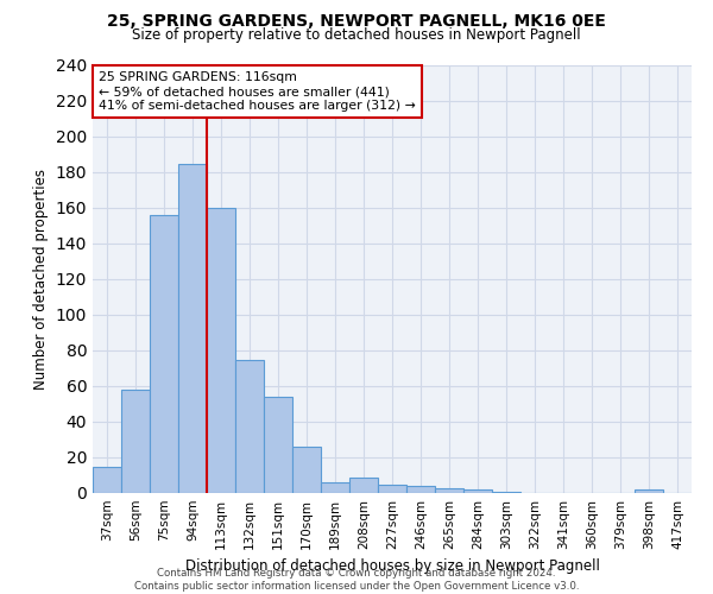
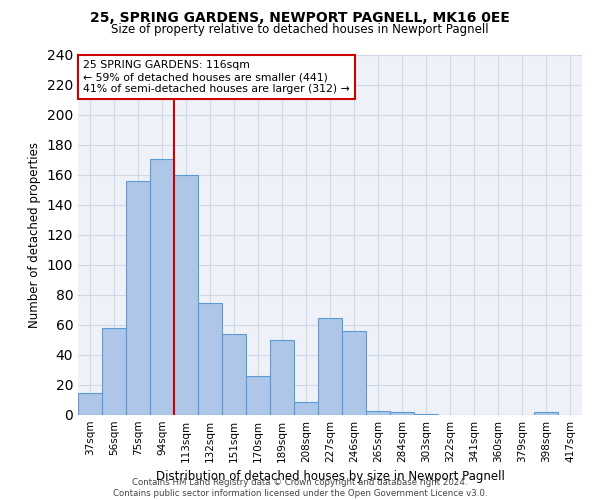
94sqm: 185 -> 171
189sqm: 6 -> 50
227sqm: 5 -> 65
246sqm: 4 -> 56
